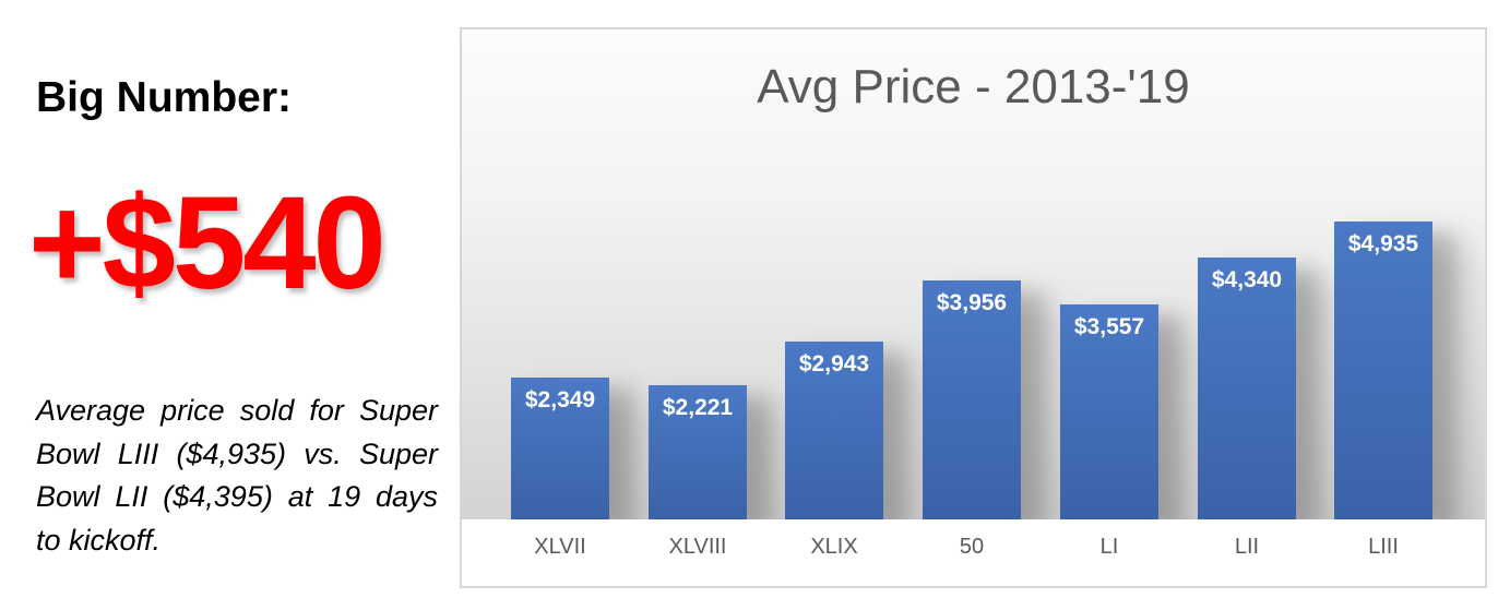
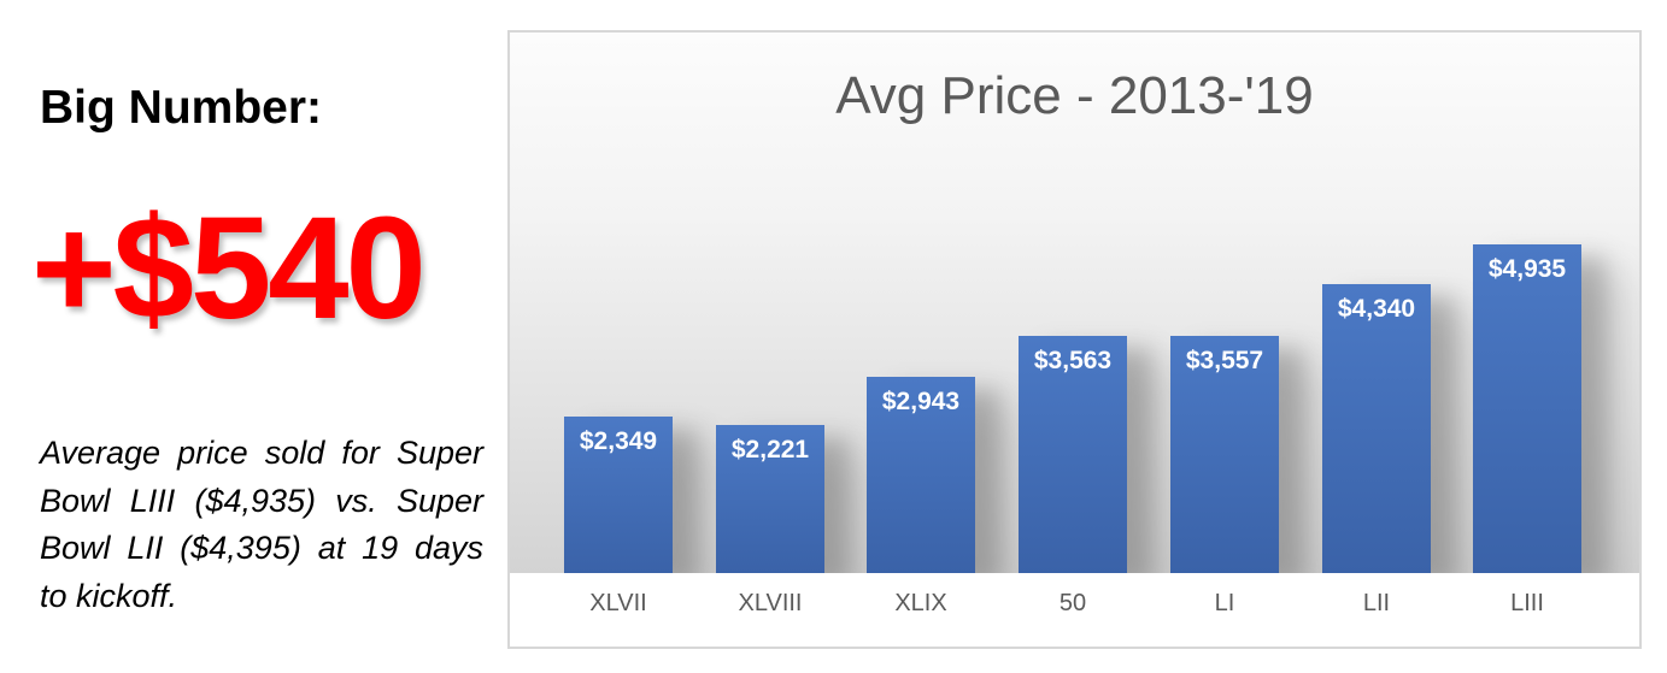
50: $3,956 -> $3,563
